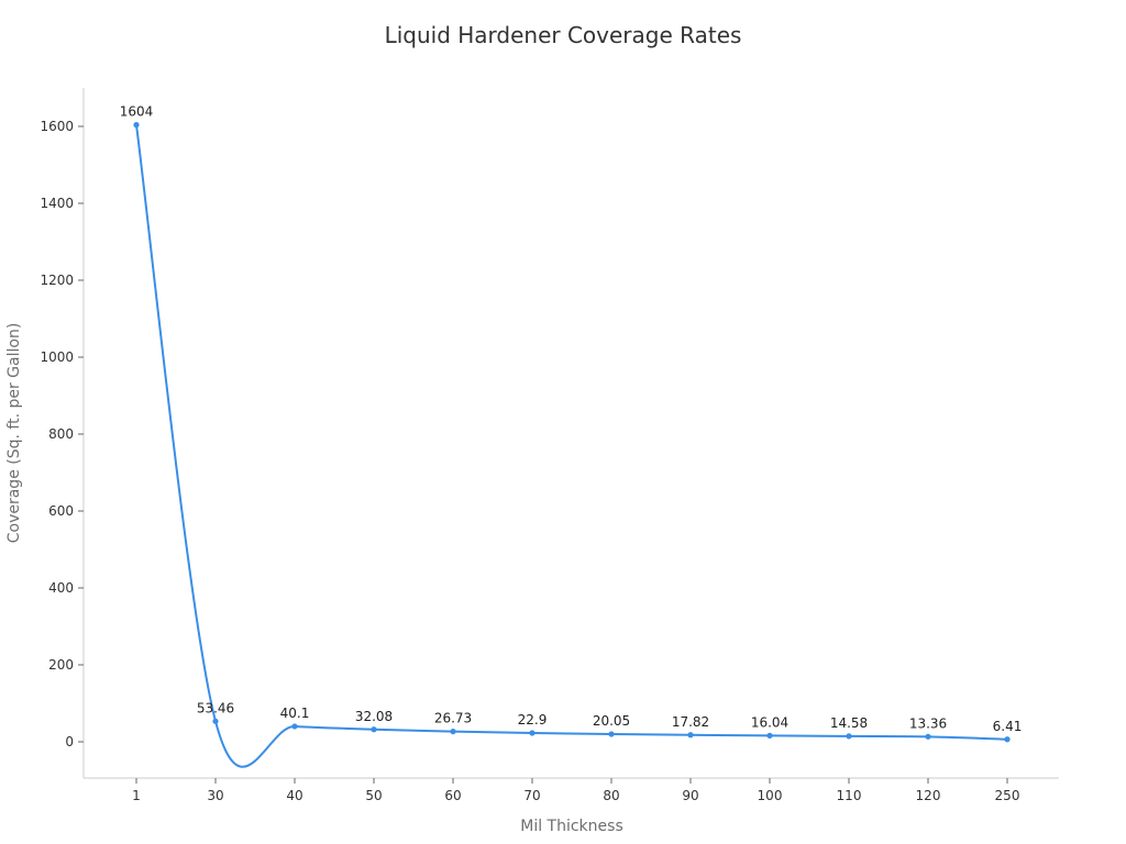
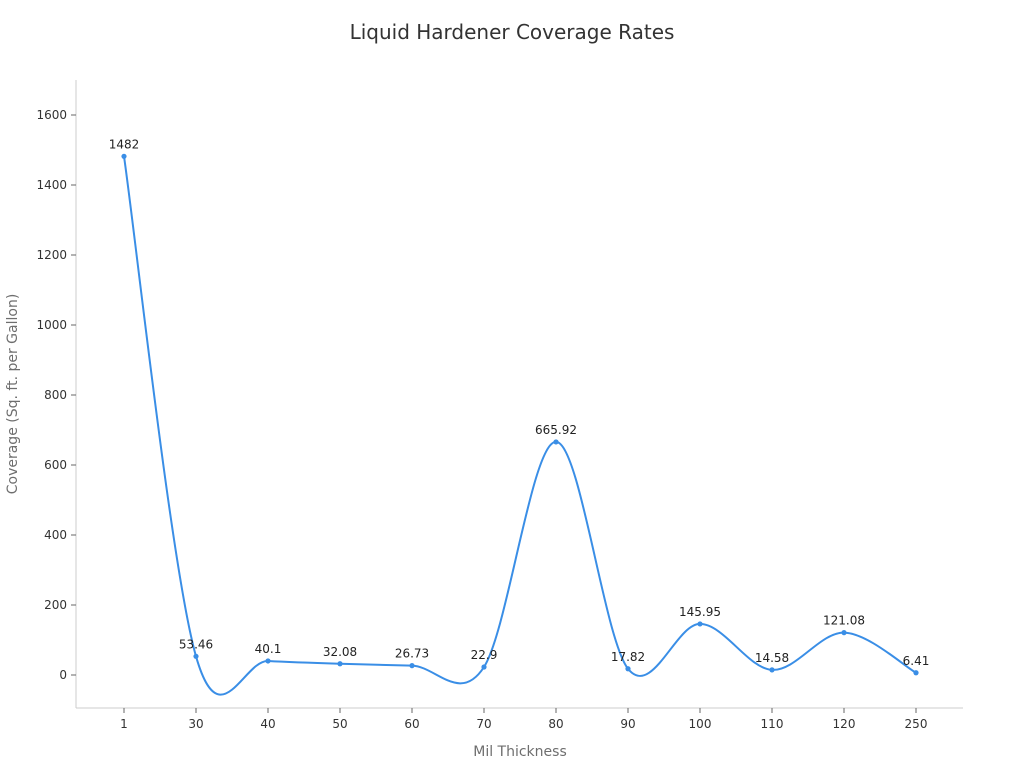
1: 1604 -> 1482
80: 20.05 -> 665.92
100: 16.04 -> 145.95
120: 13.36 -> 121.08
